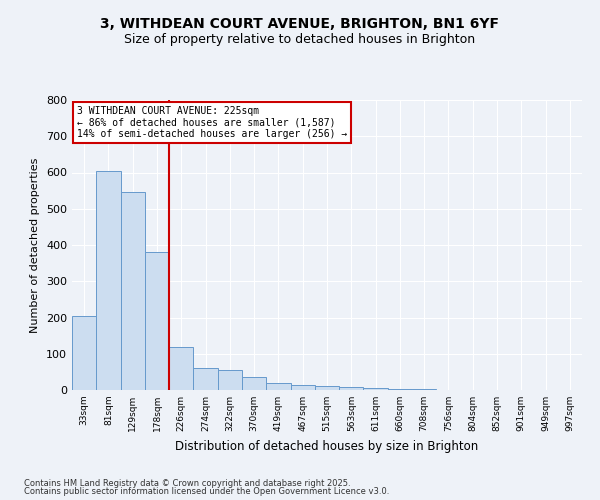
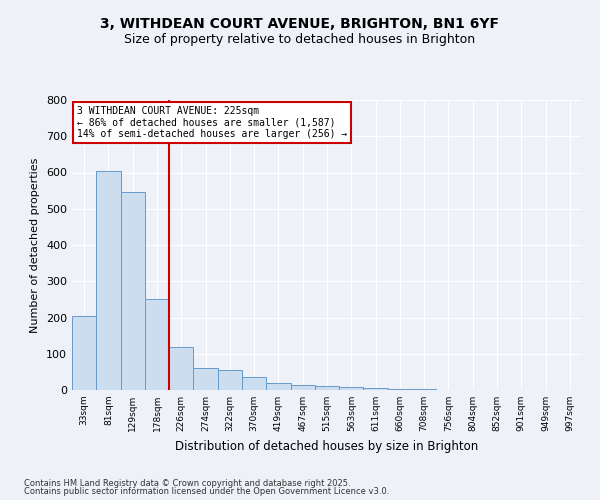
178sqm: 380 -> 250
